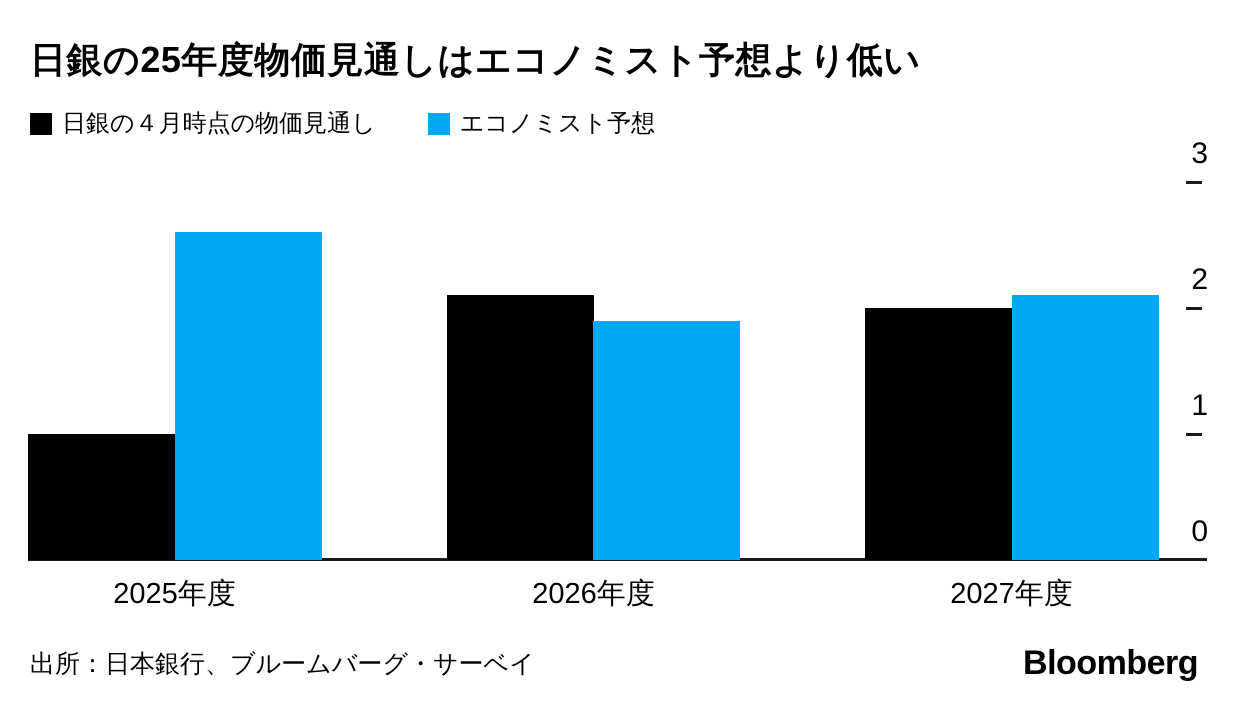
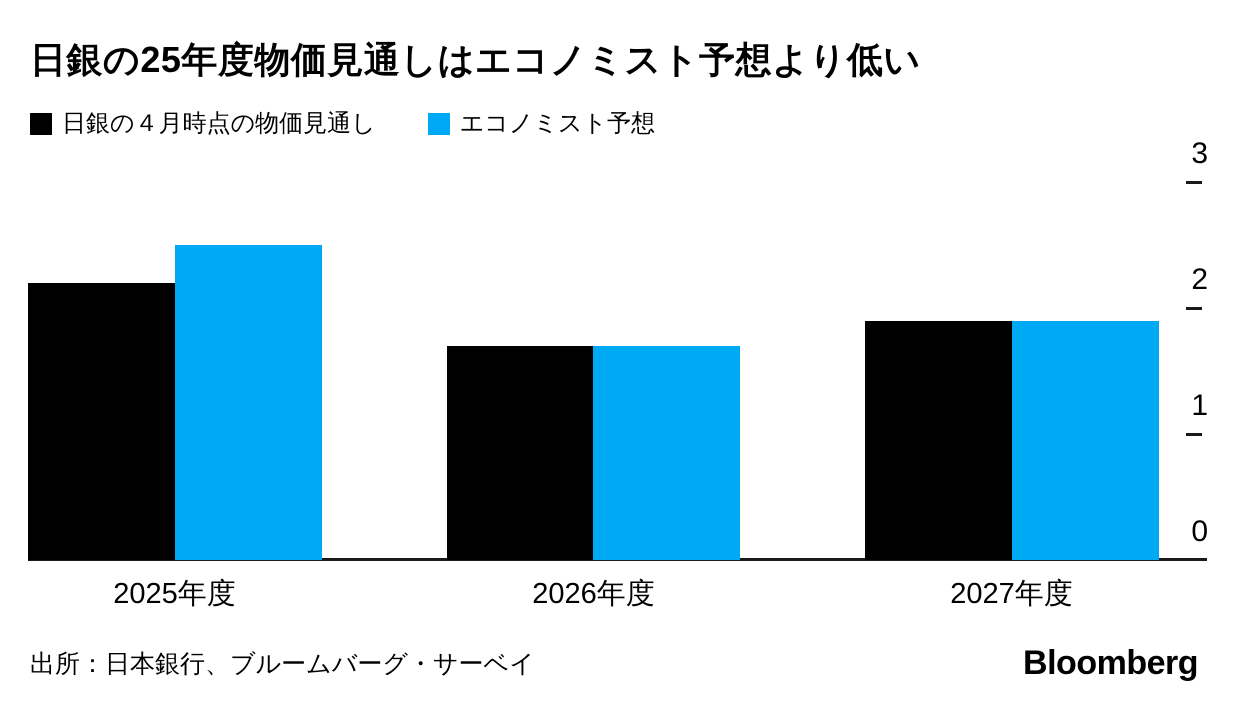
日銀の４月時点の物価見通し/2025年度: 1.0 -> 2.2
エコノミスト予想/2025年度: 2.6 -> 2.5
日銀の４月時点の物価見通し/2026年度: 2.1 -> 1.7
エコノミスト予想/2026年度: 1.9 -> 1.7
日銀の４月時点の物価見通し/2027年度: 2.0 -> 1.9
エコノミスト予想/2027年度: 2.1 -> 1.9
